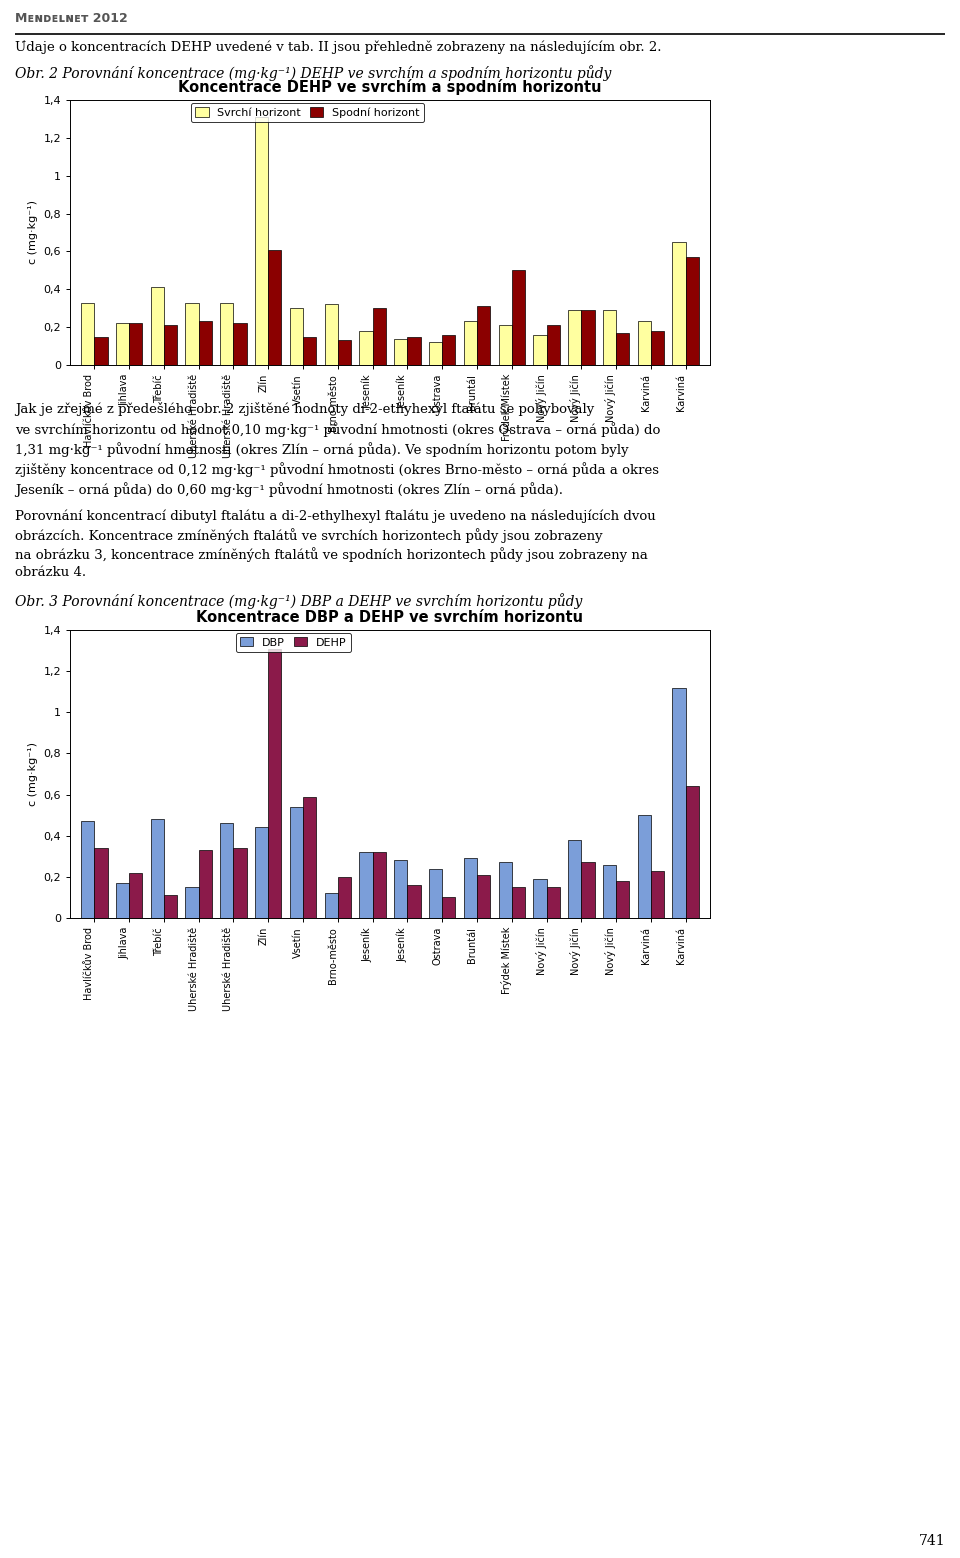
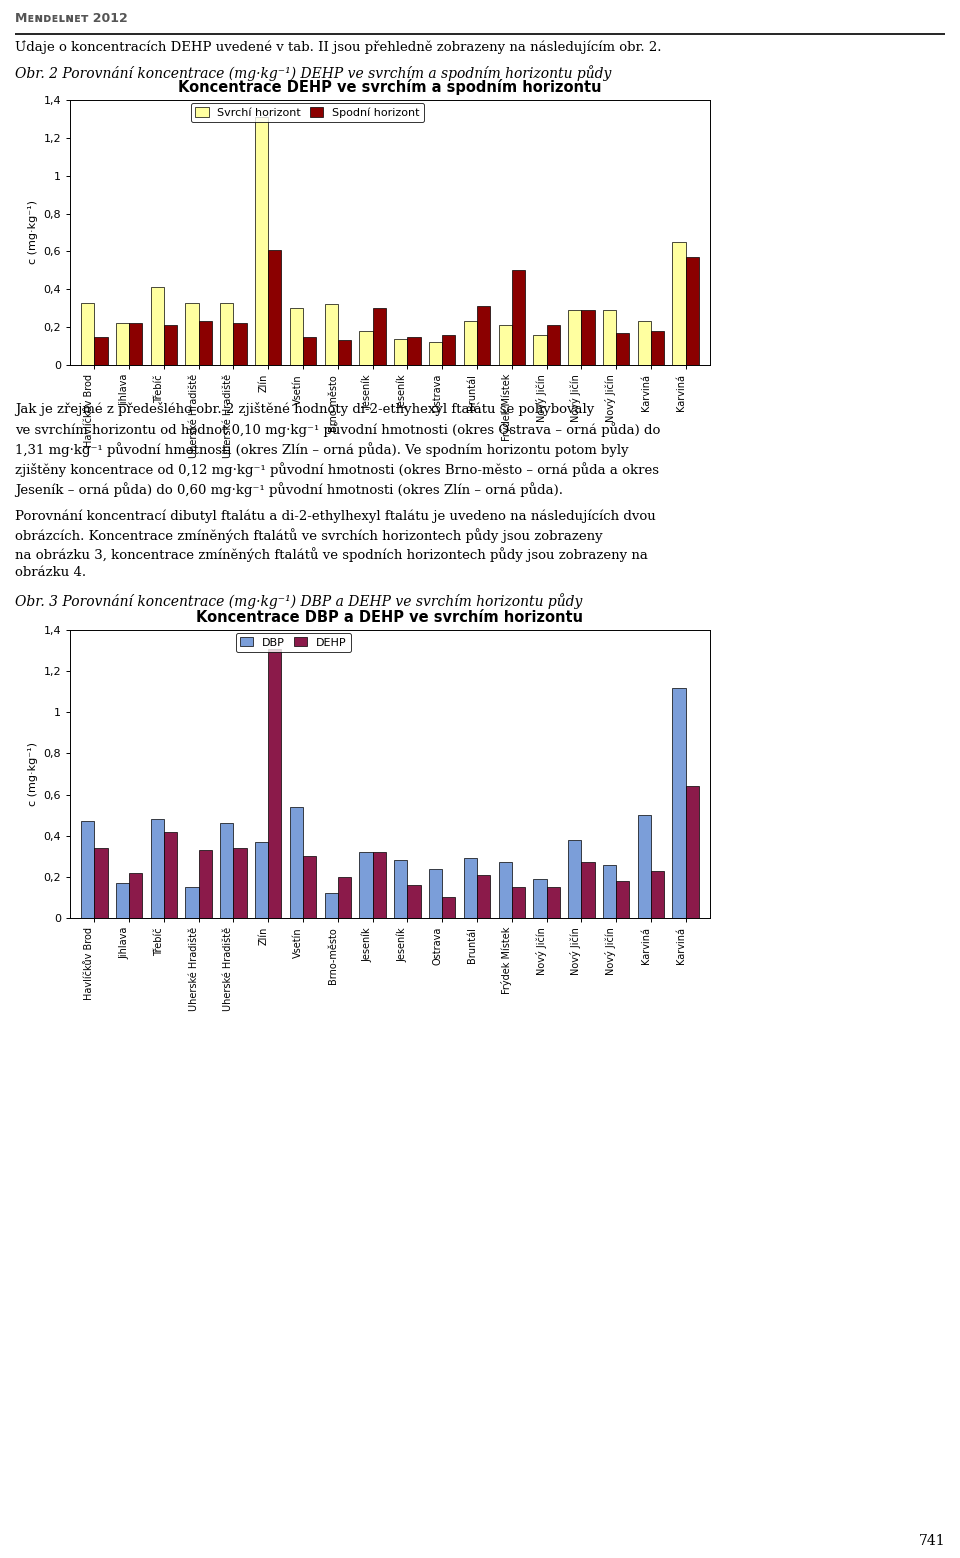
Koncentrace DBP a DEHP ve svrchím horizontu/DEHP/Třebíč: 0,11 -> 0,42
Koncentrace DBP a DEHP ve svrchím horizontu/DBP/Zlín: 0,44 -> 0,37
Koncentrace DBP a DEHP ve svrchím horizontu/DEHP/Vsetín: 0,59 -> 0,30
